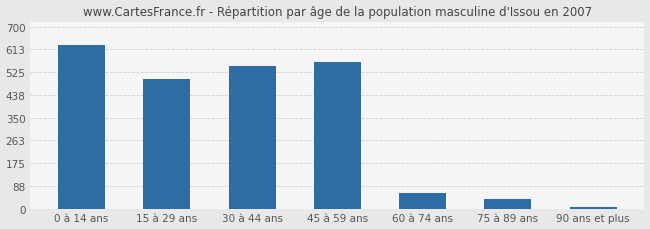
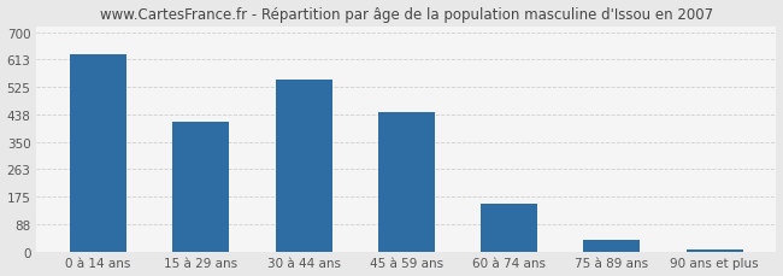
15 à 29 ans: 500 -> 415
45 à 59 ans: 565 -> 443
60 à 74 ans: 60 -> 152
